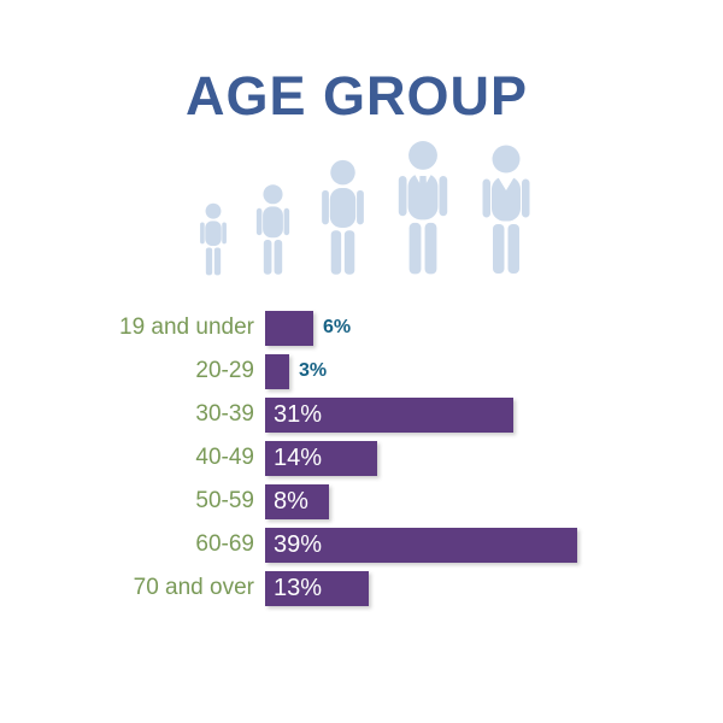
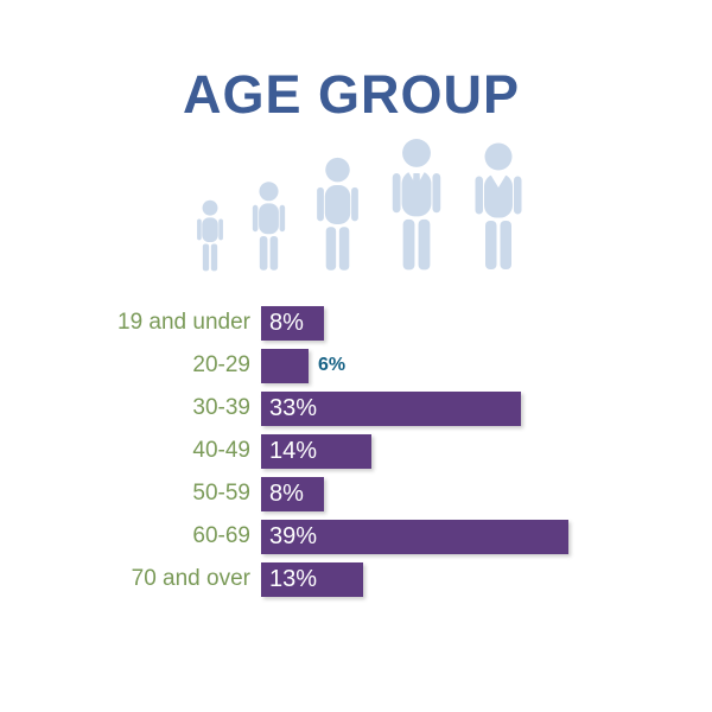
19 and under: 6% -> 8%
20-29: 3% -> 6%
30-39: 31% -> 33%
